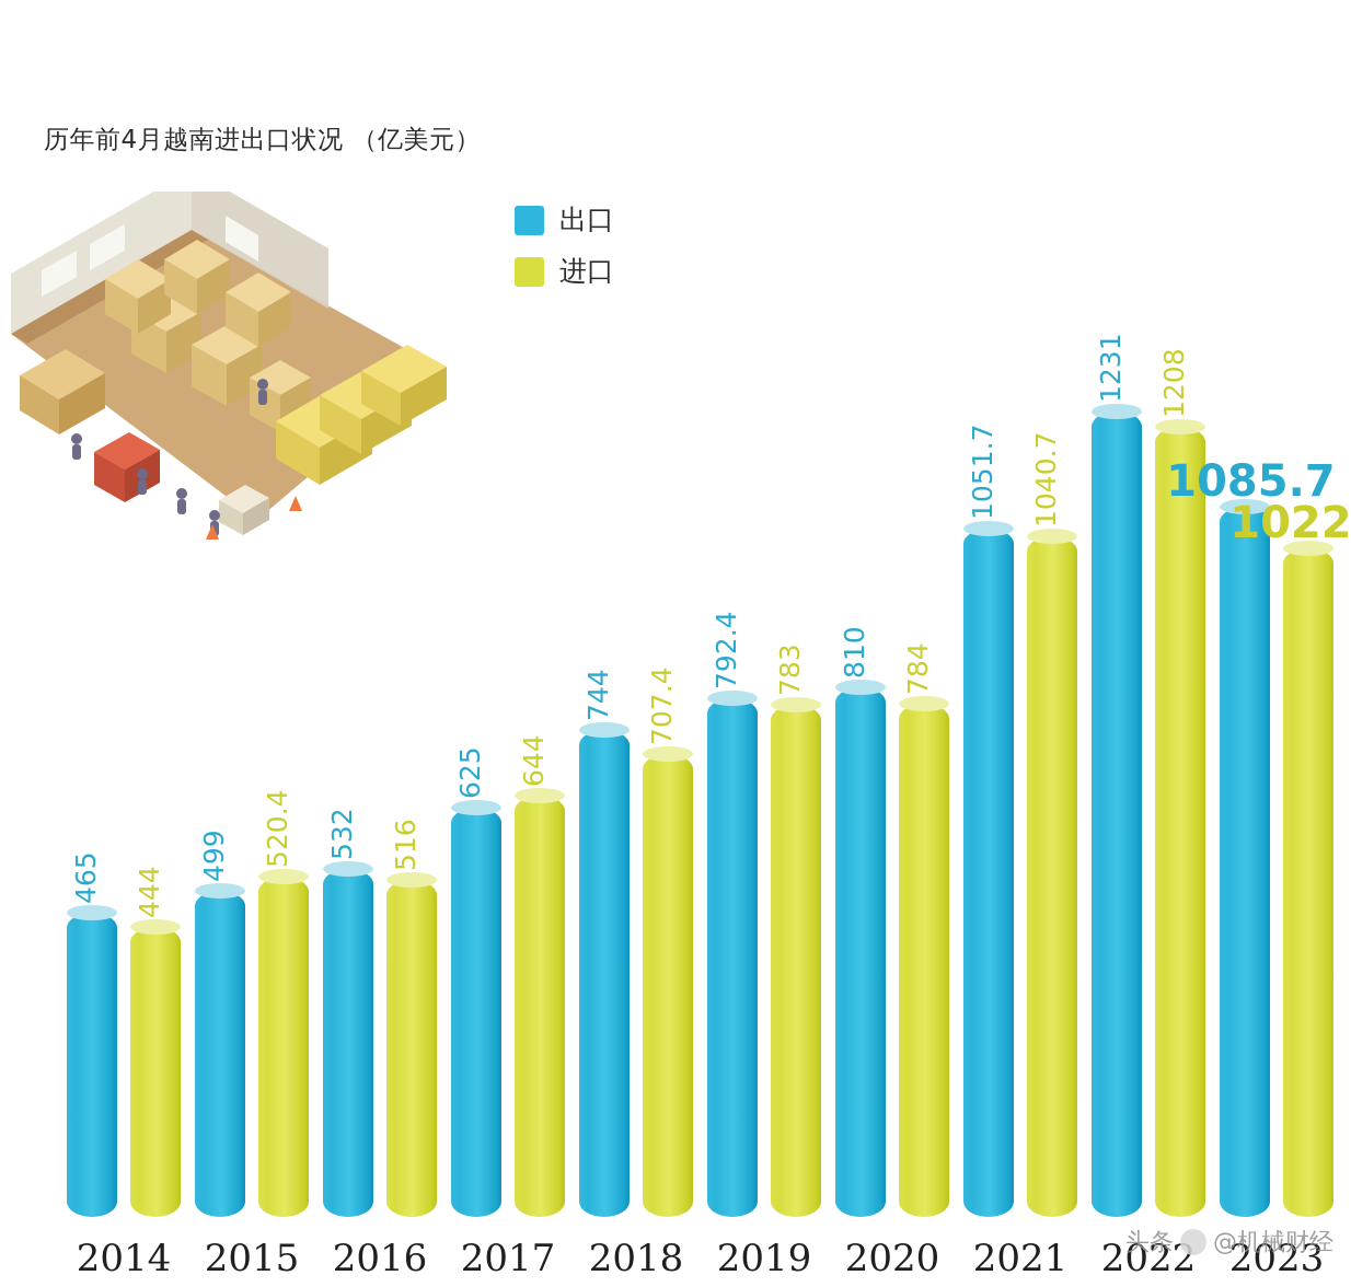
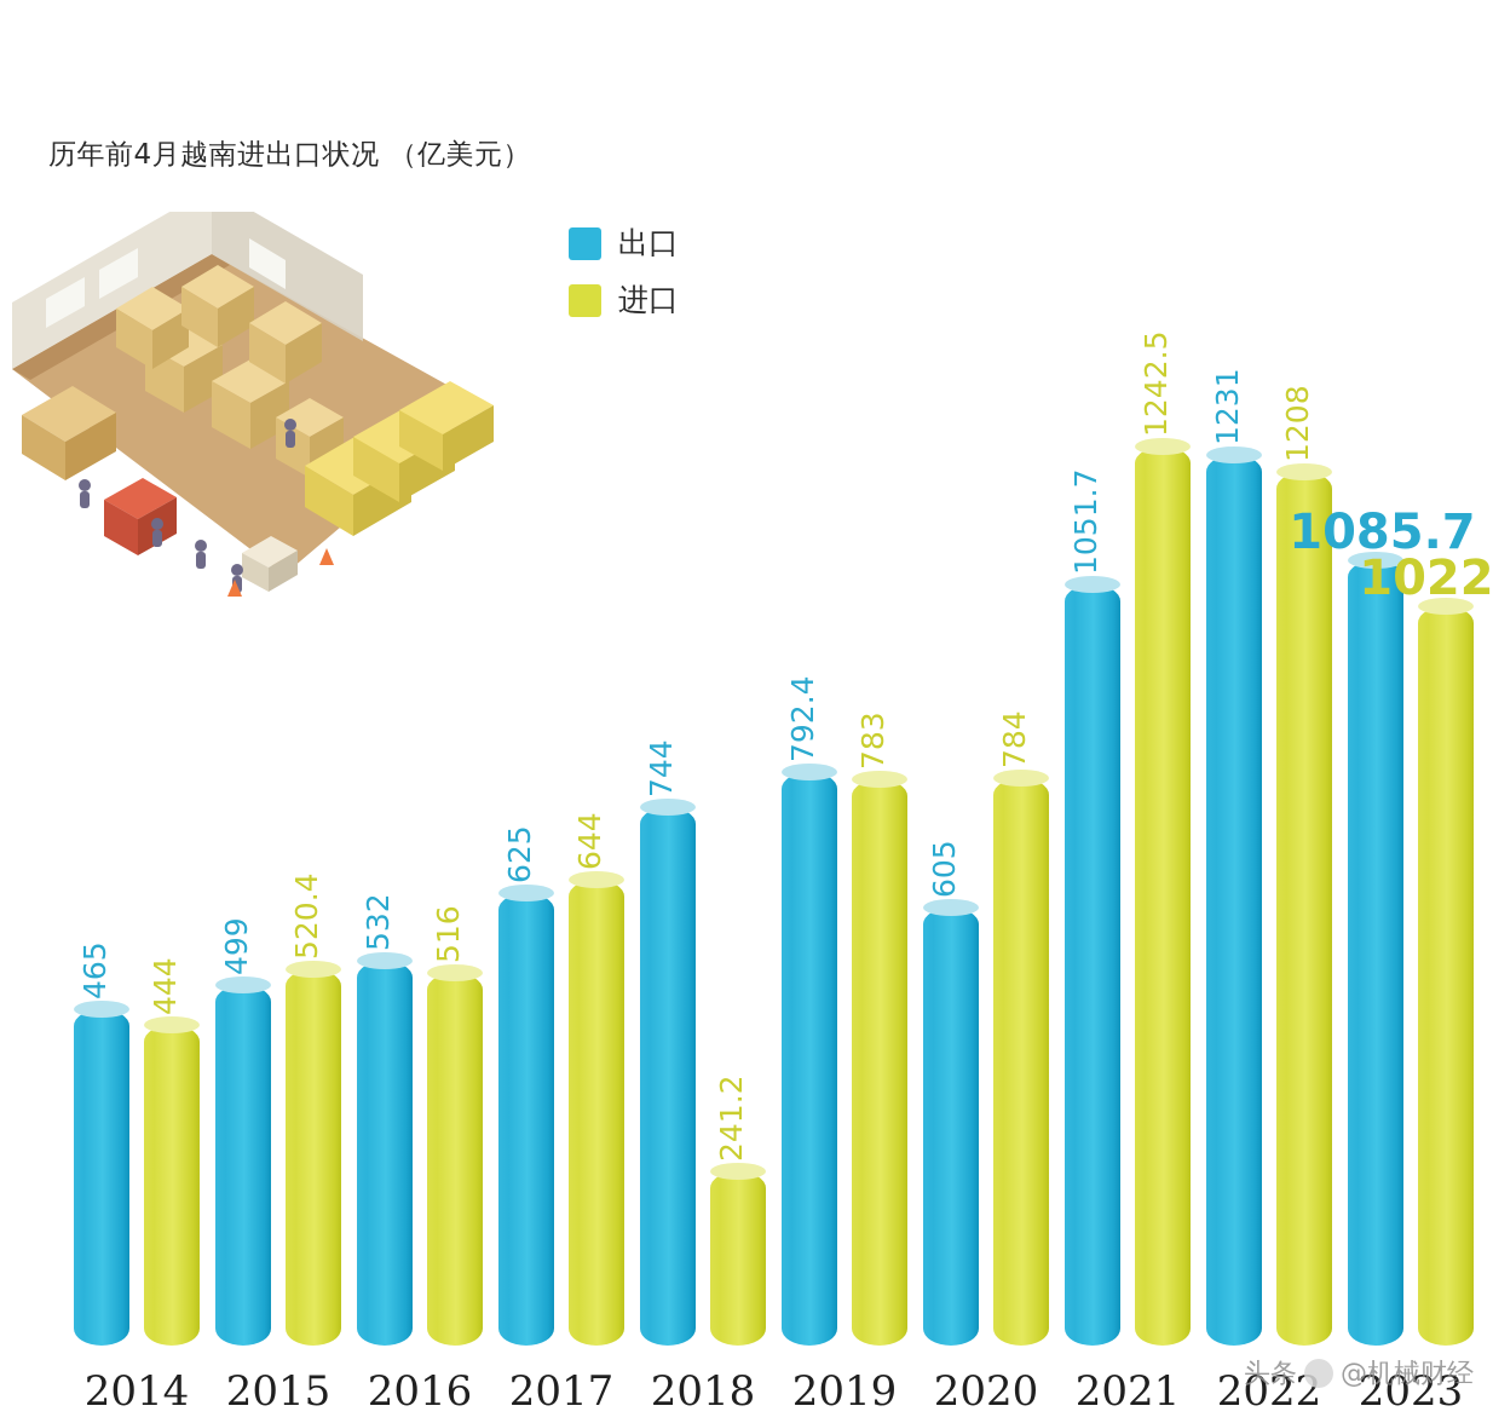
进口/2018: 707.4 -> 241.2
出口/2020: 810 -> 605
进口/2021: 1040.7 -> 1242.5
